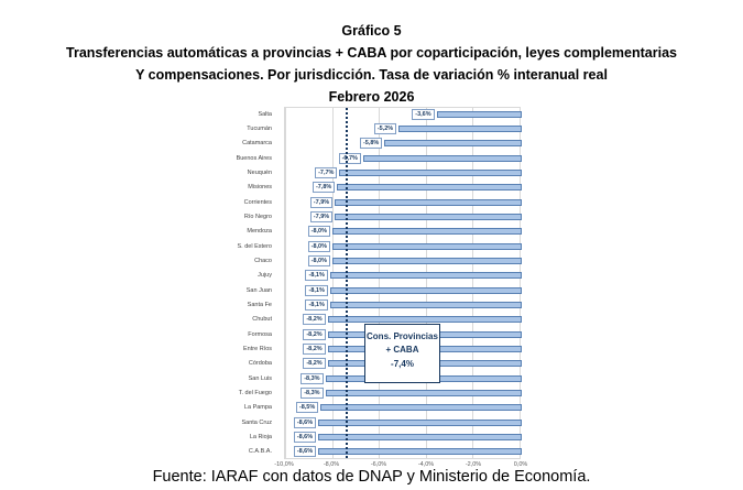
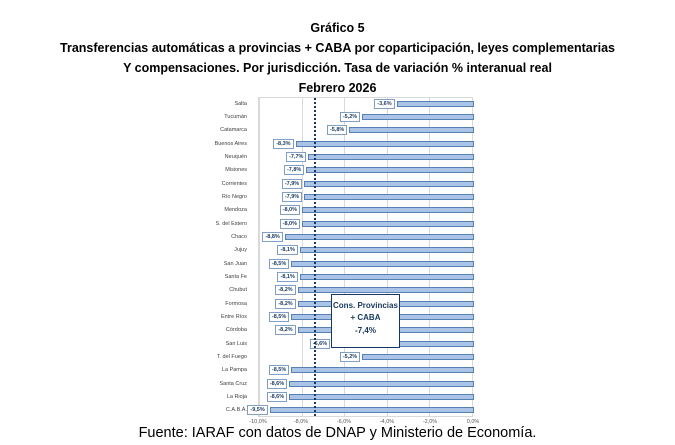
Buenos Aires: -6,7% -> -8,3%
Chaco: -8,0% -> -8,8%
San Juan: -8,1% -> -8,5%
Entre Ríos: -8,2% -> -8,5%
San Luis: -8,3% -> -6,6%
T. del Fuego: -8,3% -> -5,2%
C.A.B.A.: -8,6% -> -9,5%
